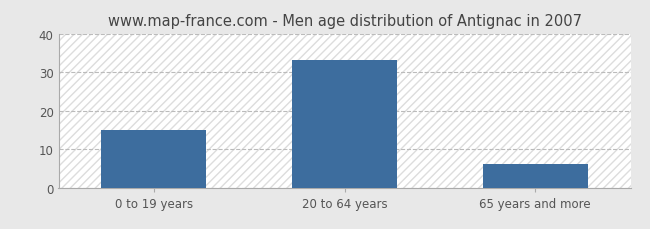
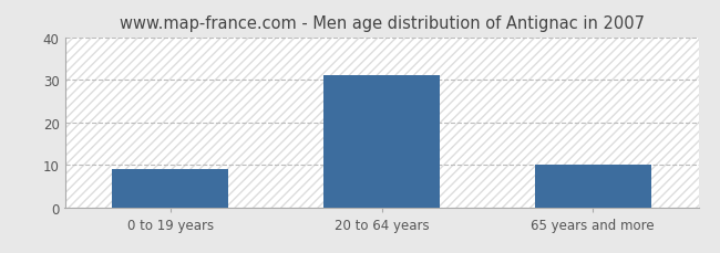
0 to 19 years: 15 -> 9
20 to 64 years: 33 -> 31
65 years and more: 6 -> 10
